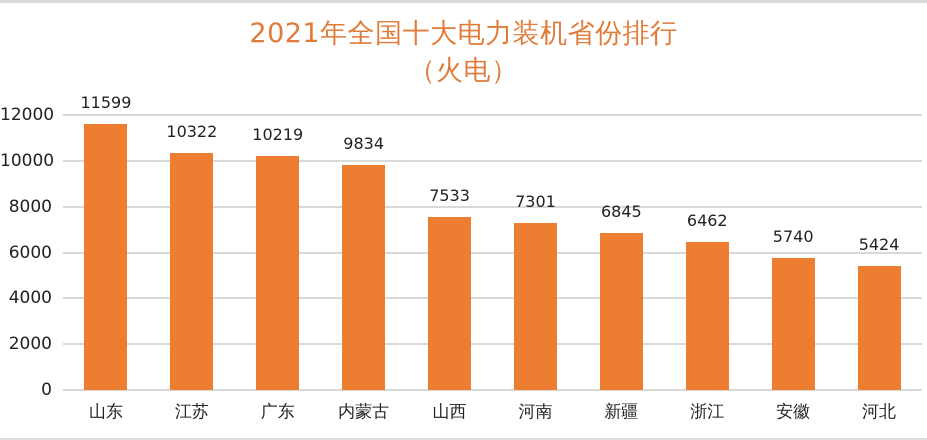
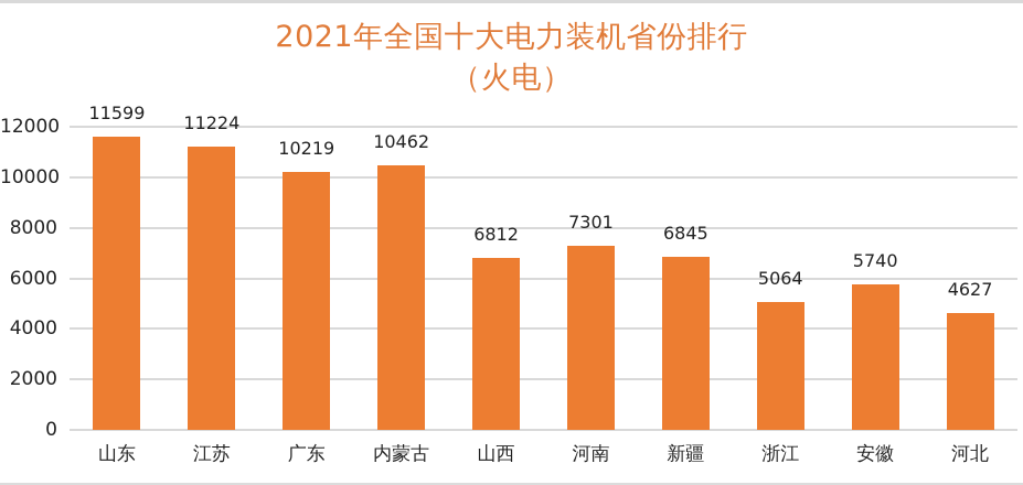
江苏: 10322 -> 11224
内蒙古: 9834 -> 10462
山西: 7533 -> 6812
浙江: 6462 -> 5064
河北: 5424 -> 4627
